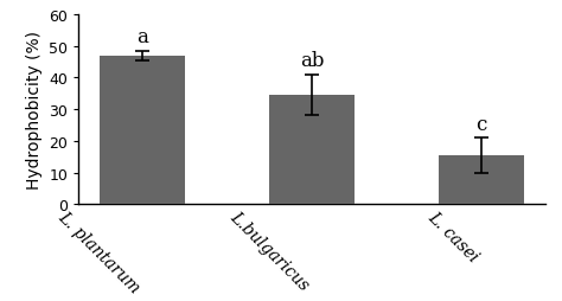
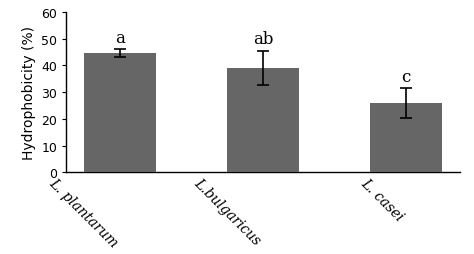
L. plantarum: 47.0 -> 44.5
L.bulgaricus: 34.5 -> 39.0
L. casei: 15.5 -> 26.0
